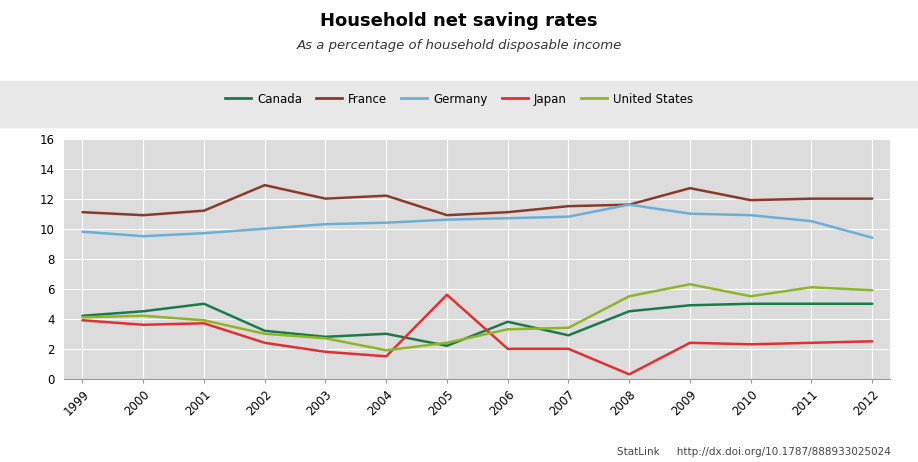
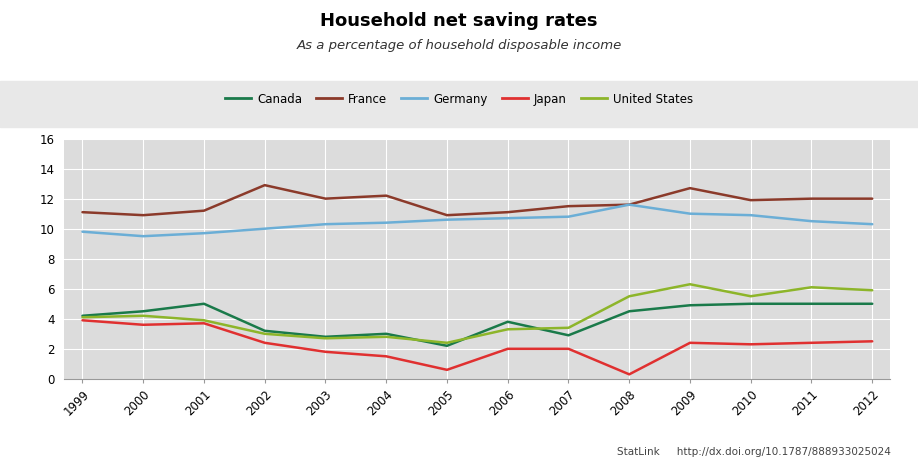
United States/2004: 1.9 -> 2.8
Japan/2005: 5.6 -> 0.6
Germany/2012: 9.4 -> 10.3
